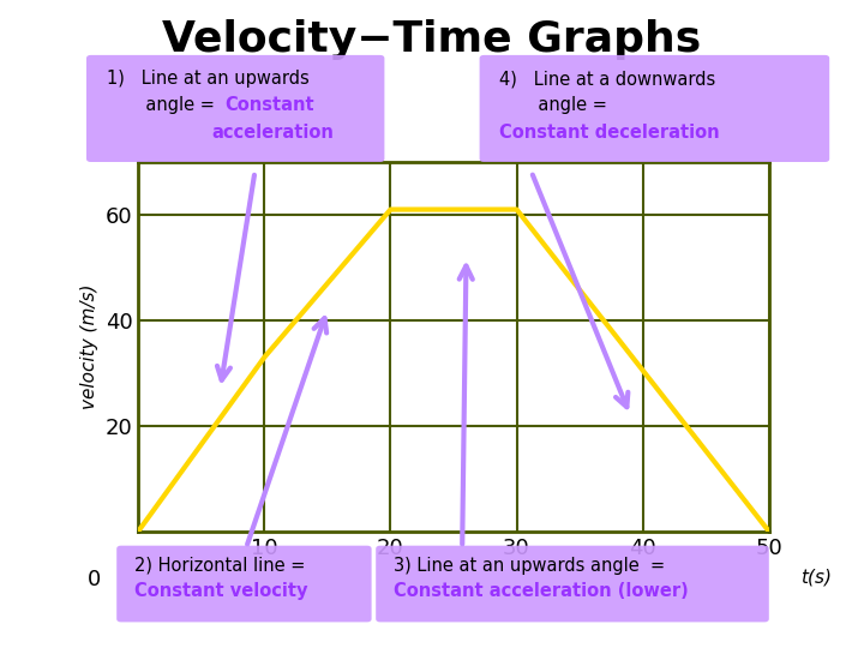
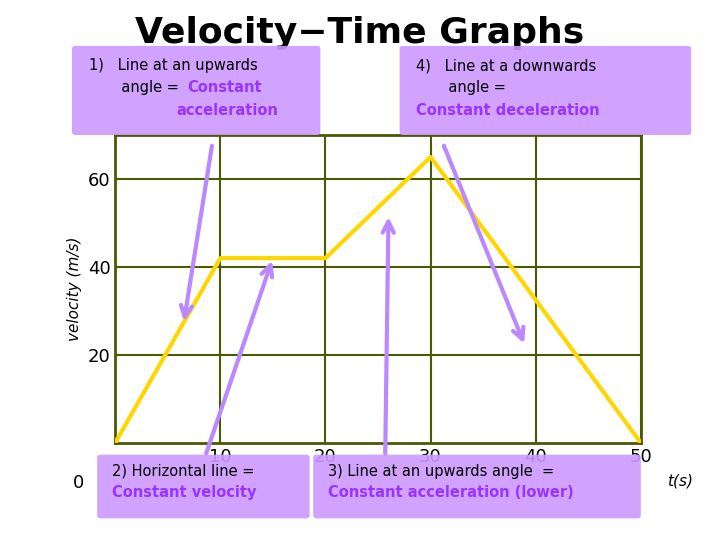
10: 33 -> 42
20: 61 -> 42
30: 61 -> 65
